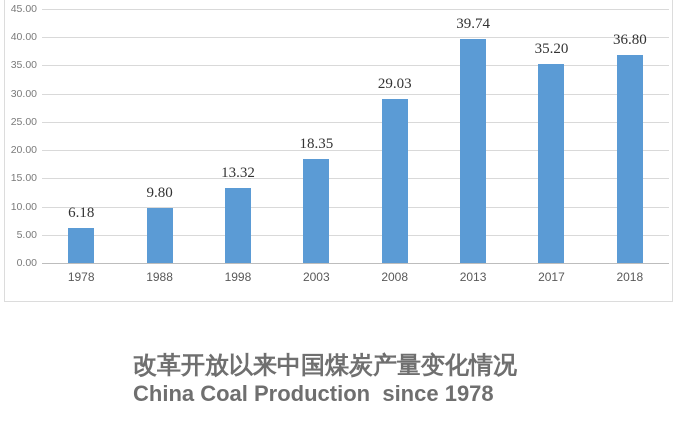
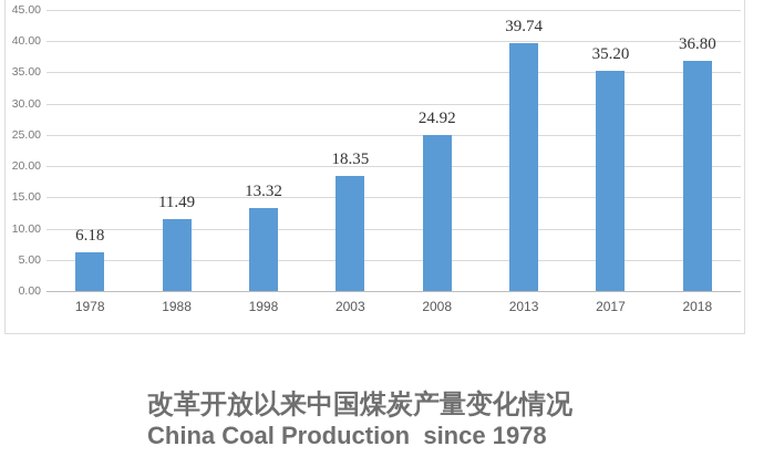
1988: 9.80 -> 11.49
2008: 29.03 -> 24.92
